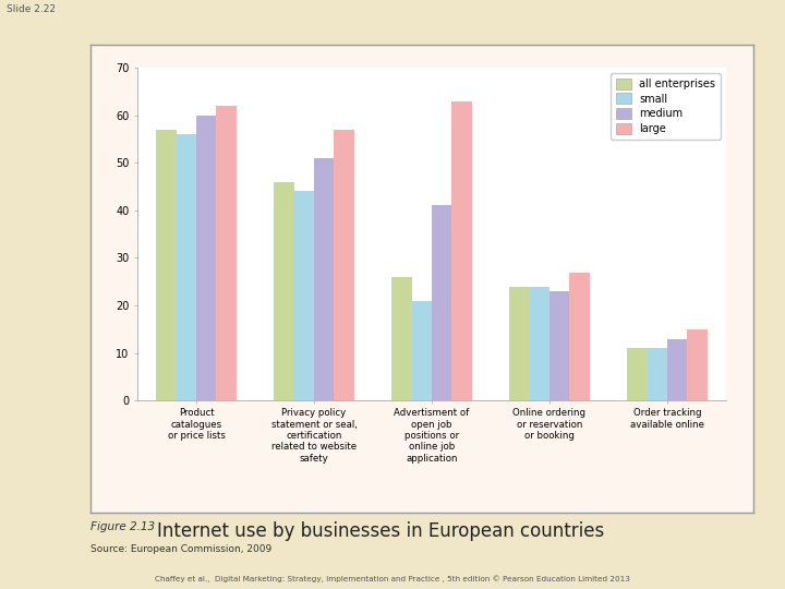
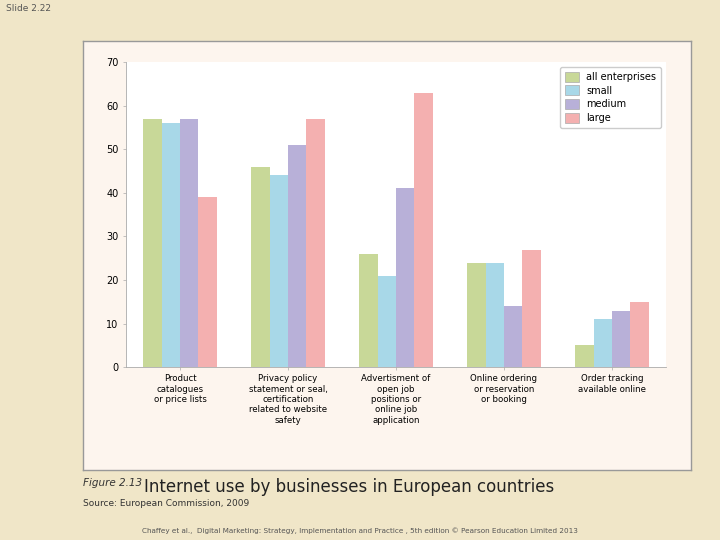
medium/Product catalogues or price lists: 60 -> 57
large/Product catalogues or price lists: 62 -> 39
medium/Online ordering or reservation or booking: 23 -> 14
all enterprises/Order tracking available online: 11 -> 5
